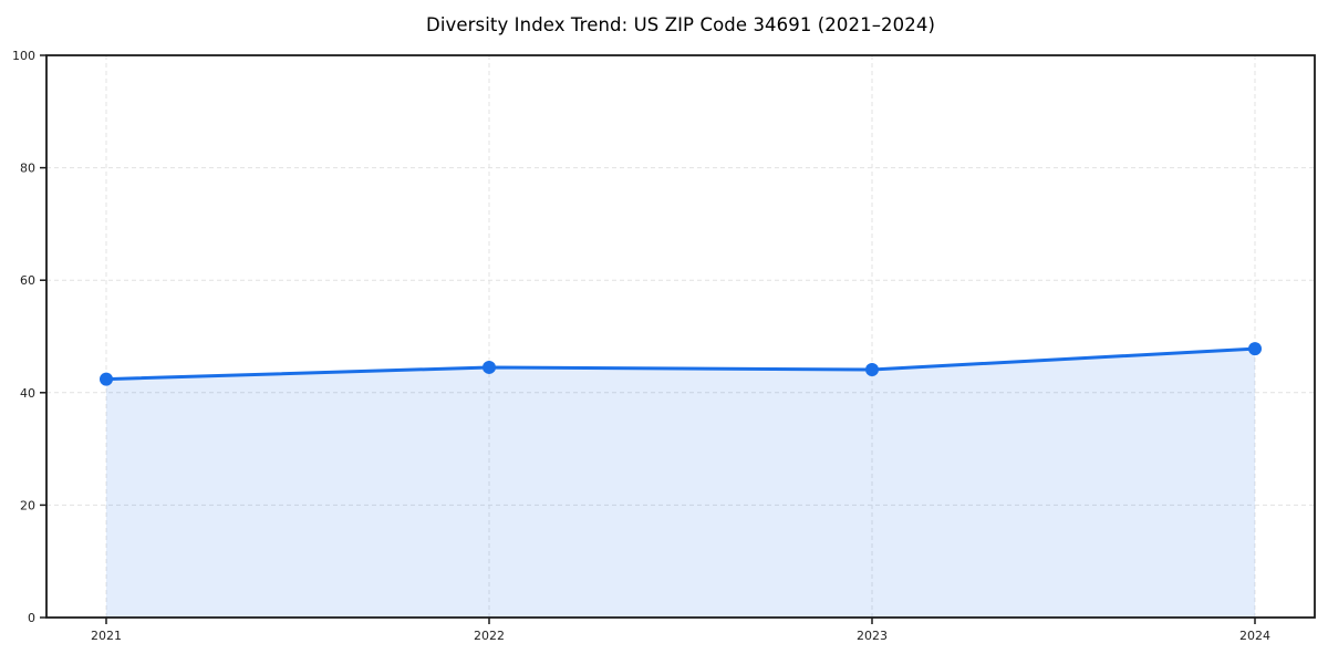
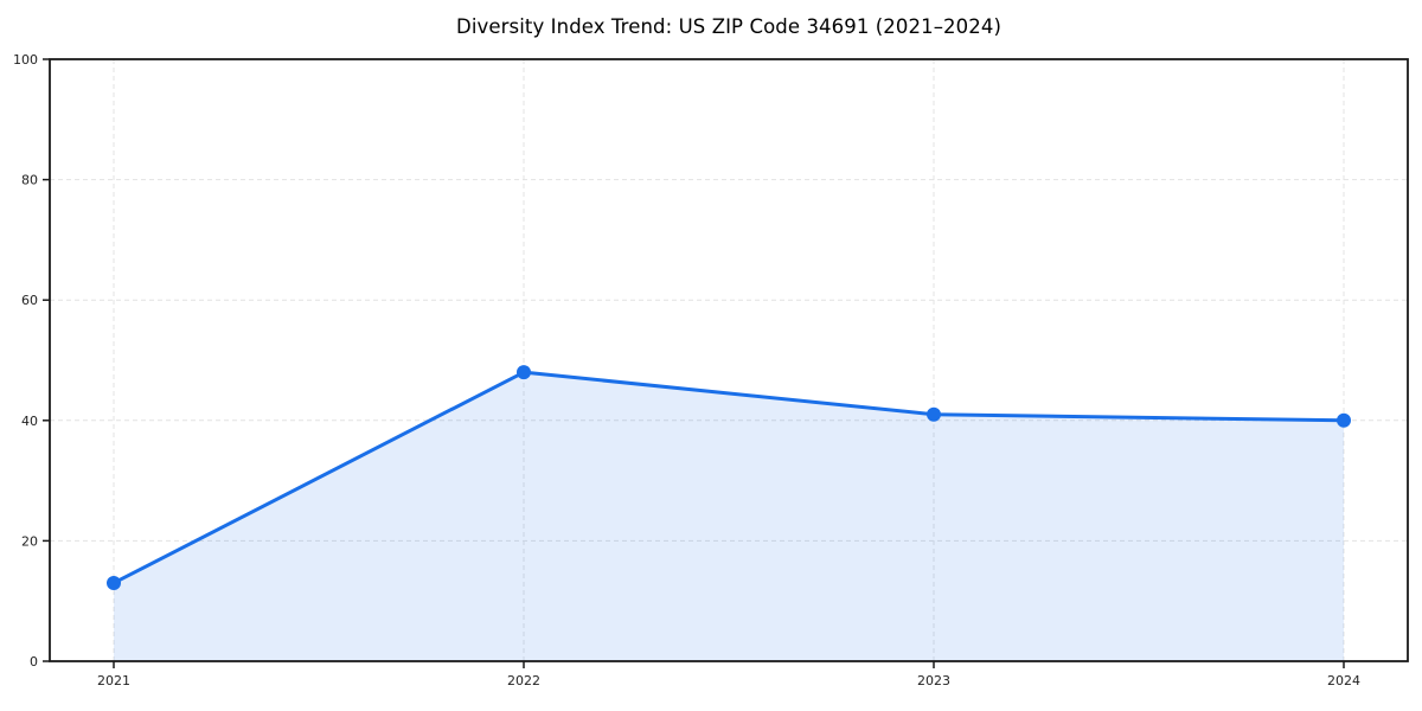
2021: 42 -> 13
2022: 44 -> 48
2023: 44 -> 41
2024: 48 -> 40
